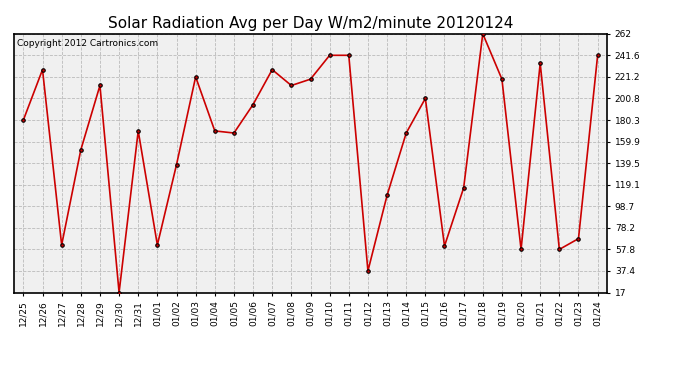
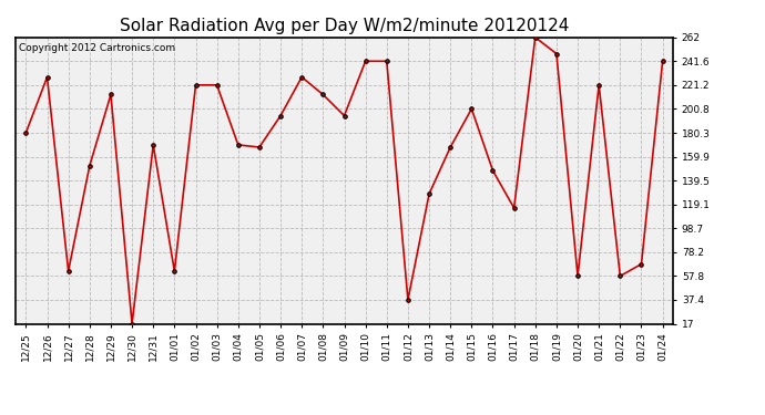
01/02: 138 -> 221
01/09: 219 -> 195
01/13: 109 -> 128
01/16: 61 -> 148
01/19: 219 -> 248
01/21: 234 -> 221
